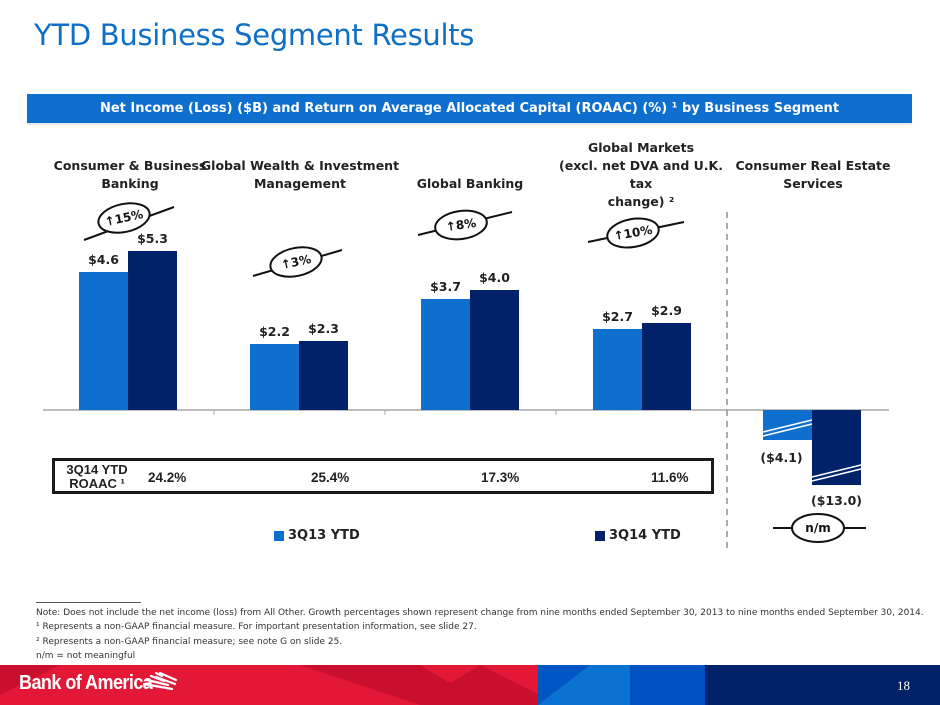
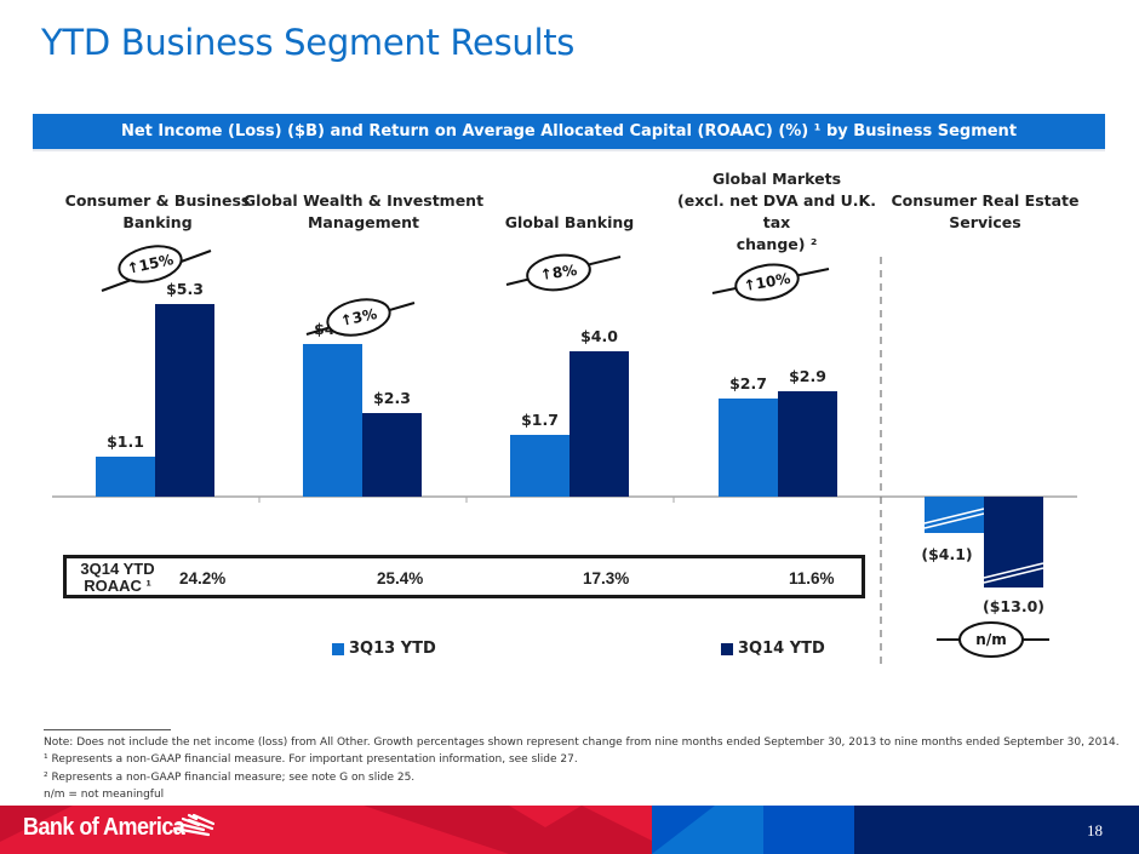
3Q13 YTD/Consumer & Business Banking: $4.6 -> $1.1
3Q13 YTD/Global Wealth & Investment Management: $2.2 -> $4.2
3Q13 YTD/Global Banking: $3.7 -> $1.7
